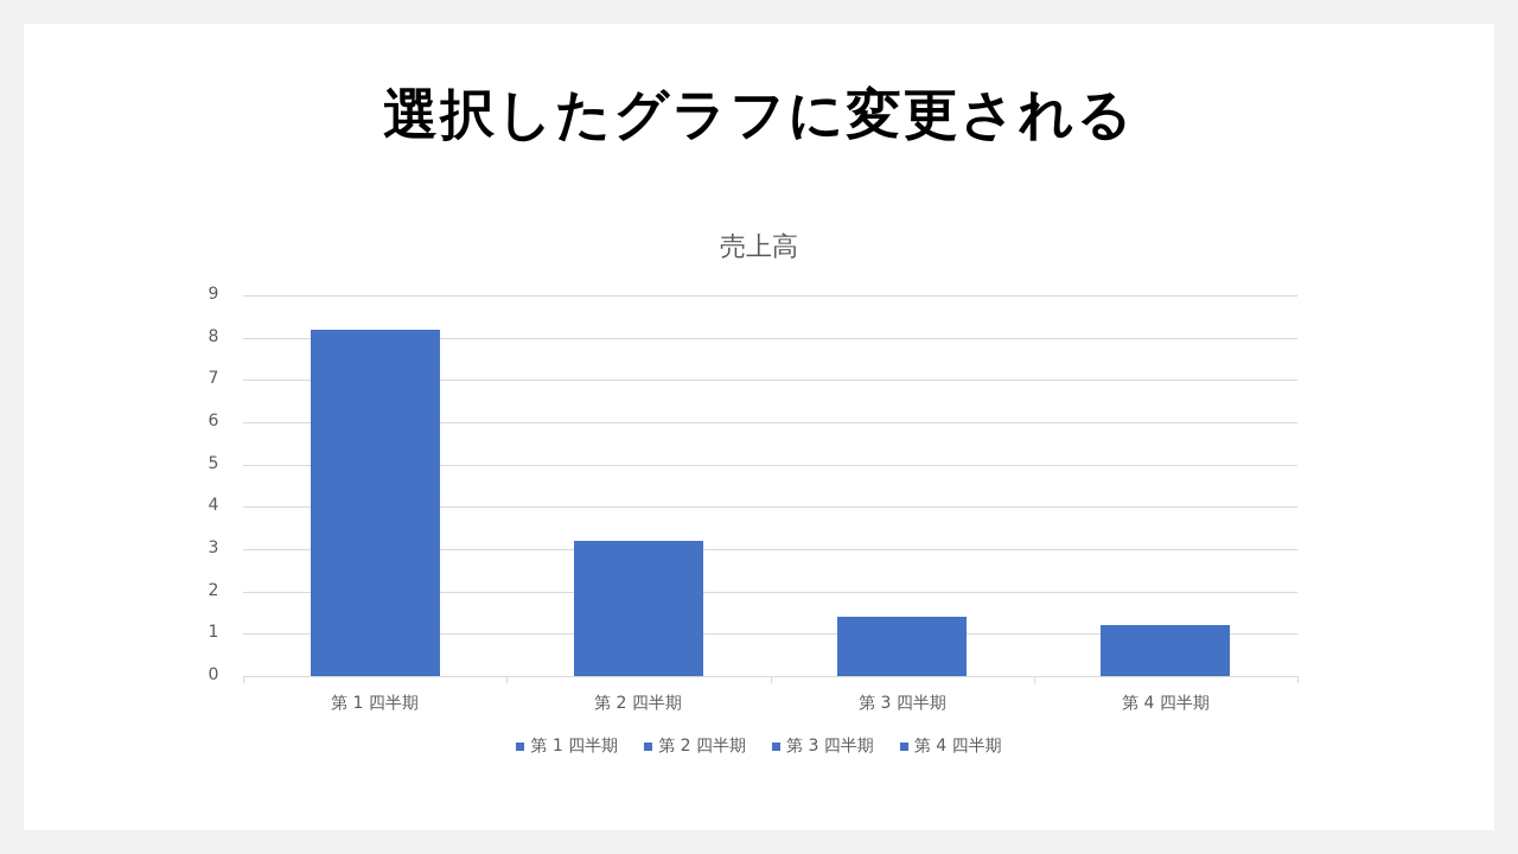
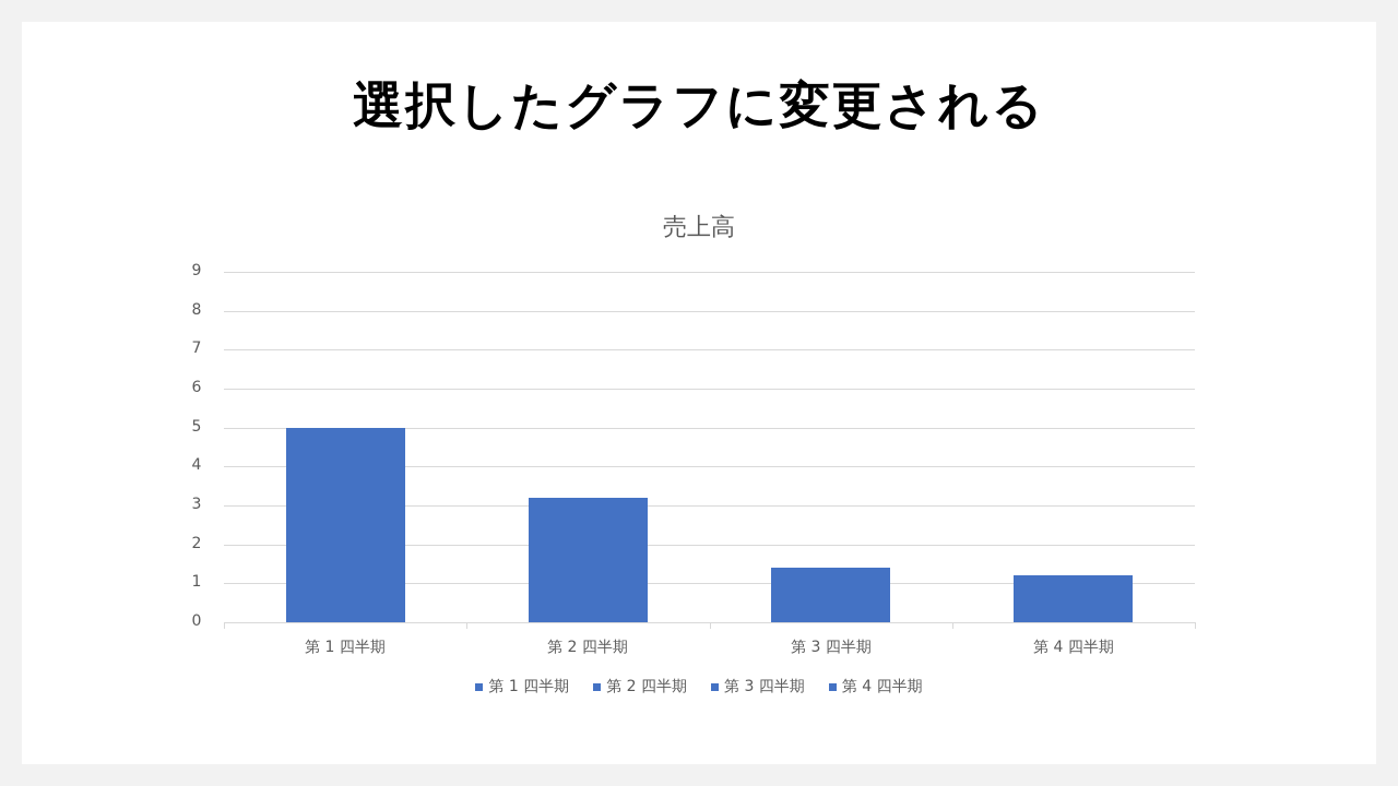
第 1 四半期: 8.2 -> 5.0
